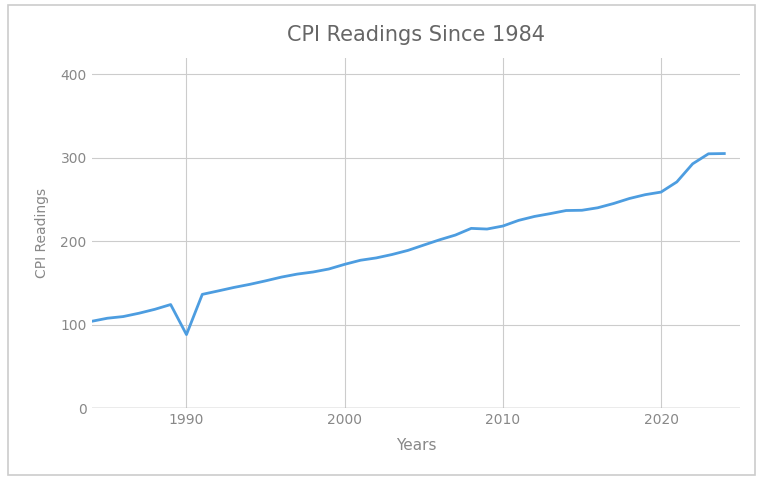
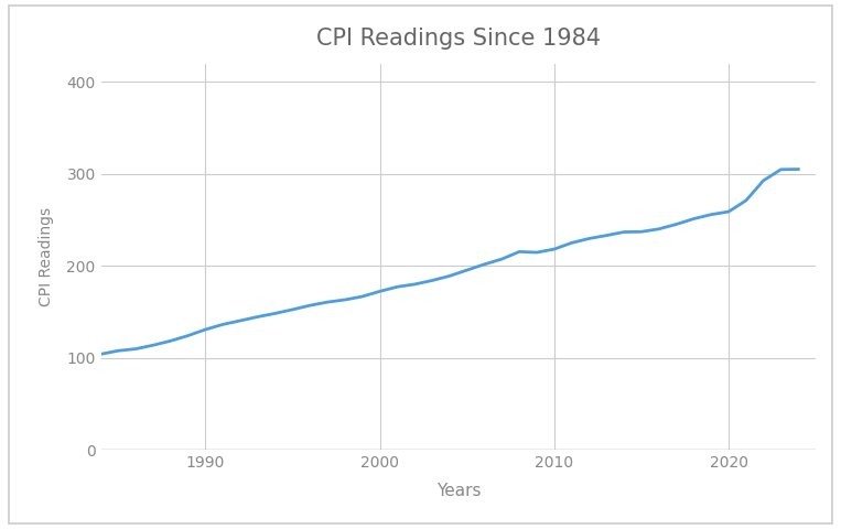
1990: 88 -> 131
